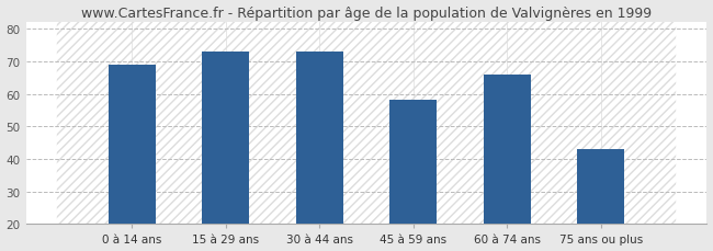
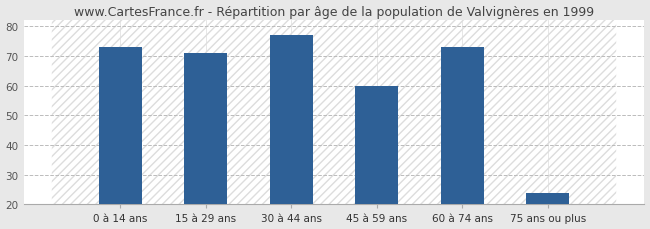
0 à 14 ans: 69 -> 73
15 à 29 ans: 73 -> 71
30 à 44 ans: 73 -> 77
45 à 59 ans: 58 -> 60
60 à 74 ans: 66 -> 73
75 ans ou plus: 43 -> 24
